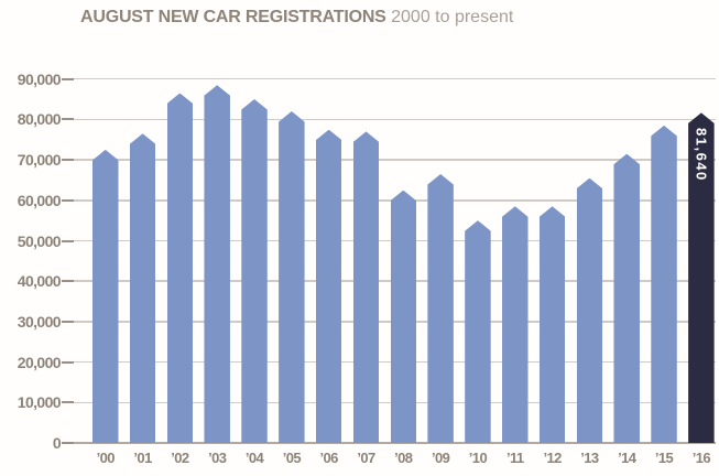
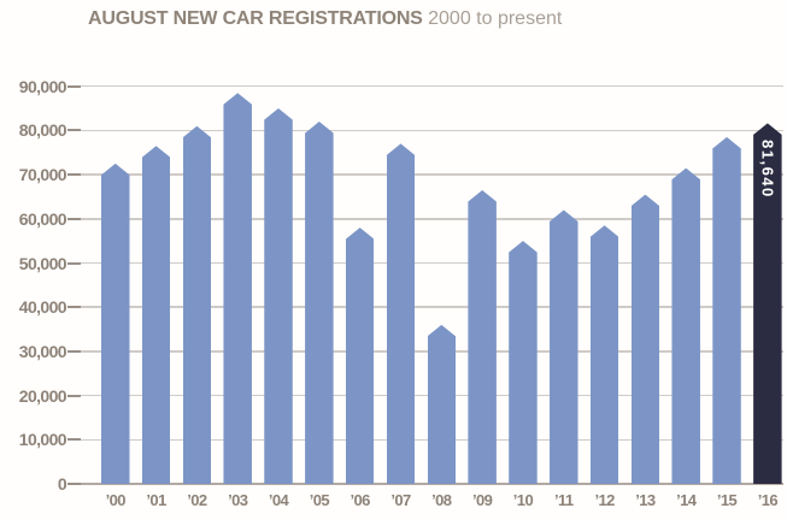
’02: 86000 -> 81000
’06: 78000 -> 58000
’08: 62000 -> 36000
’11: 58000 -> 62000
